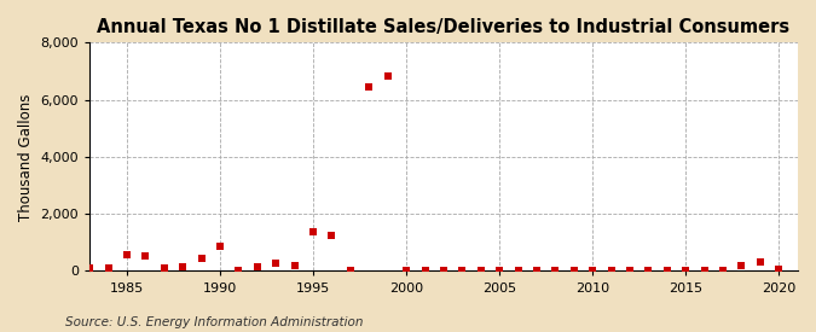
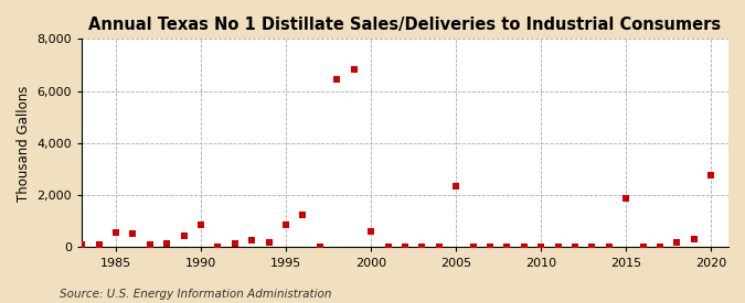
1995: 1,380 -> 850
2000: 20 -> 600
2005: 20 -> 2,350
2015: 20 -> 1,900
2020: 60 -> 2,750
